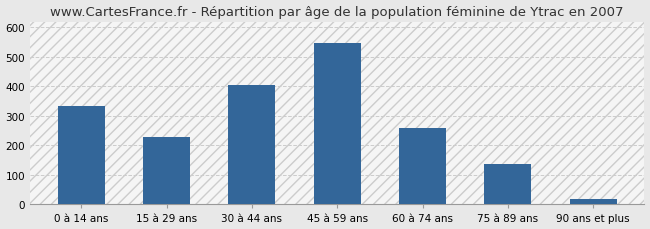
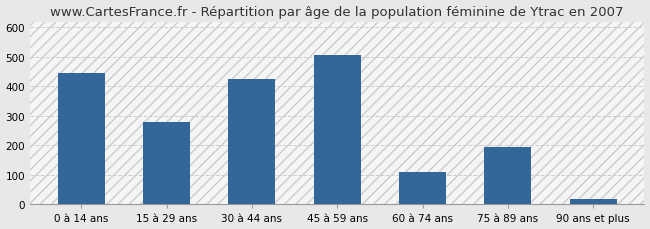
0 à 14 ans: 335 -> 445
15 à 29 ans: 230 -> 280
30 à 44 ans: 405 -> 425
45 à 59 ans: 548 -> 505
60 à 74 ans: 260 -> 110
75 à 89 ans: 137 -> 195
